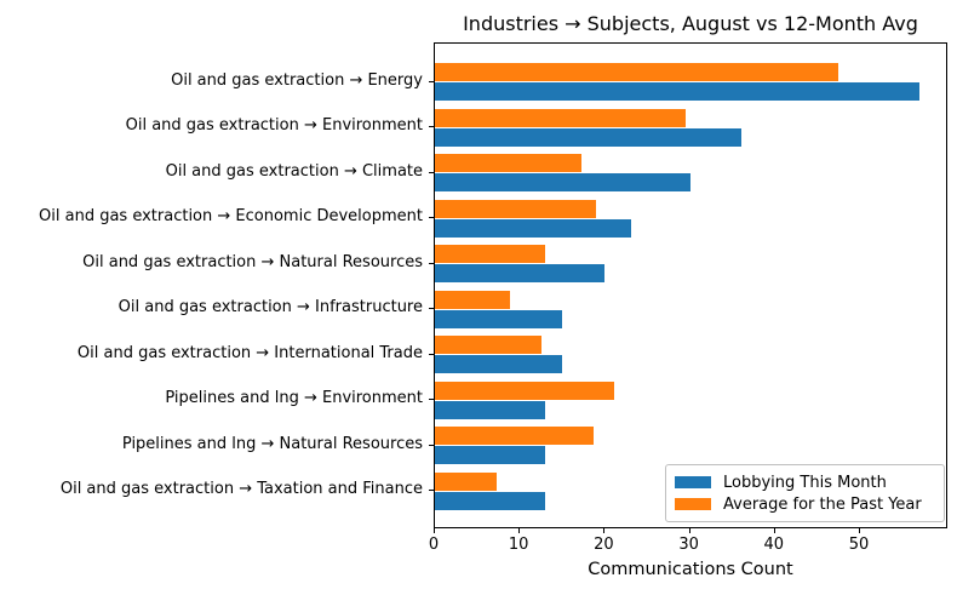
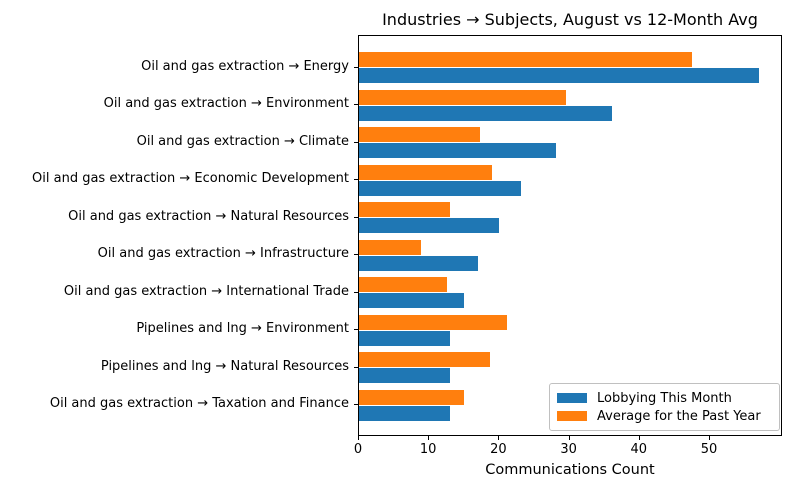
Lobbying This Month/Oil and gas extraction → Climate: 30 -> 28
Lobbying This Month/Oil and gas extraction → Infrastructure: 15 -> 17
Average for the Past Year/Oil and gas extraction → Taxation and Finance: 7 -> 15
